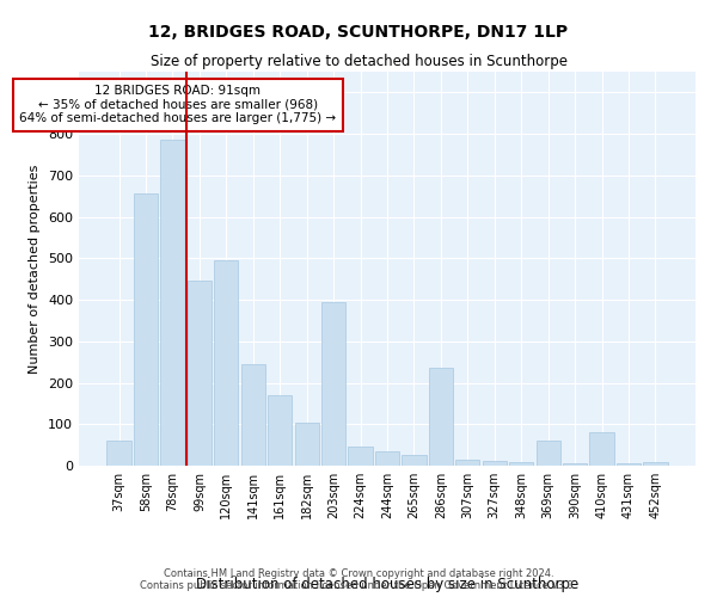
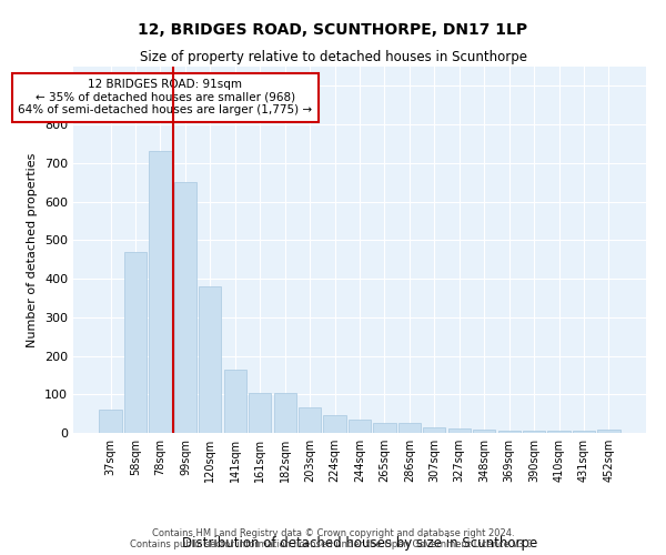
58sqm: 655 -> 470
78sqm: 785 -> 730
99sqm: 445 -> 650
120sqm: 495 -> 380
141sqm: 245 -> 165
161sqm: 170 -> 105
203sqm: 395 -> 65
286sqm: 235 -> 25
369sqm: 60 -> 5
410sqm: 80 -> 5
